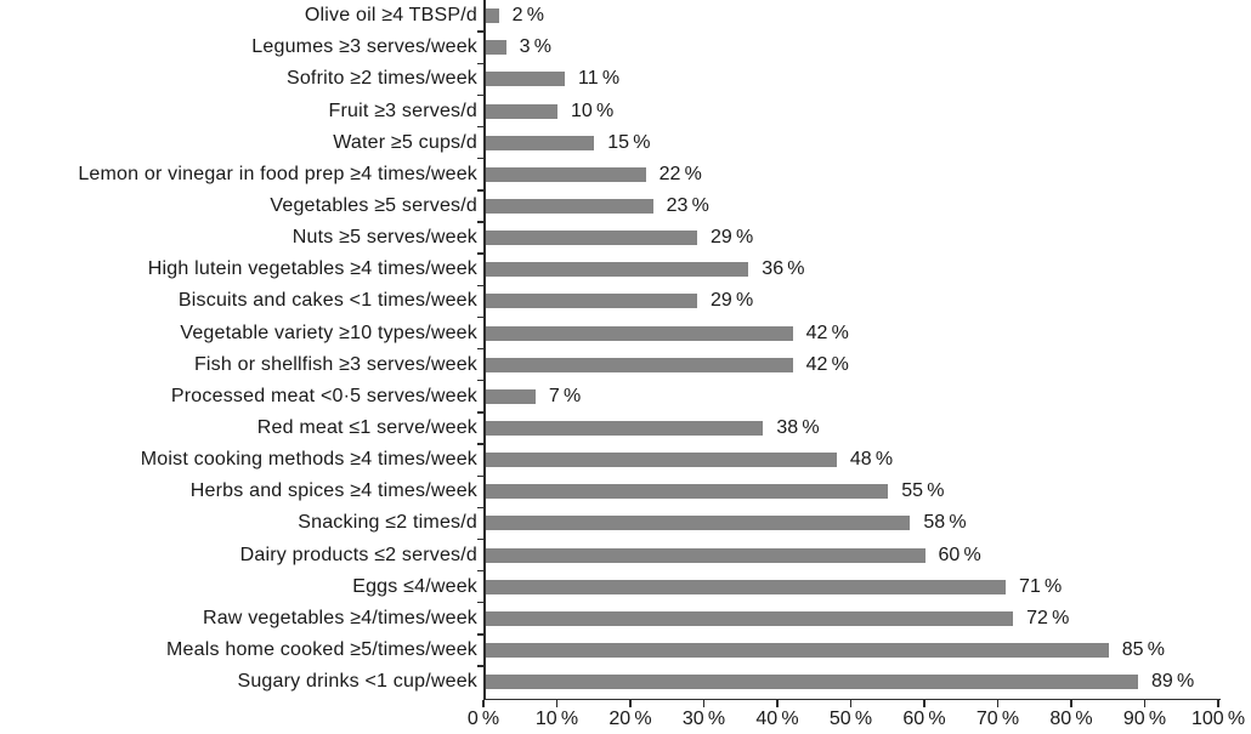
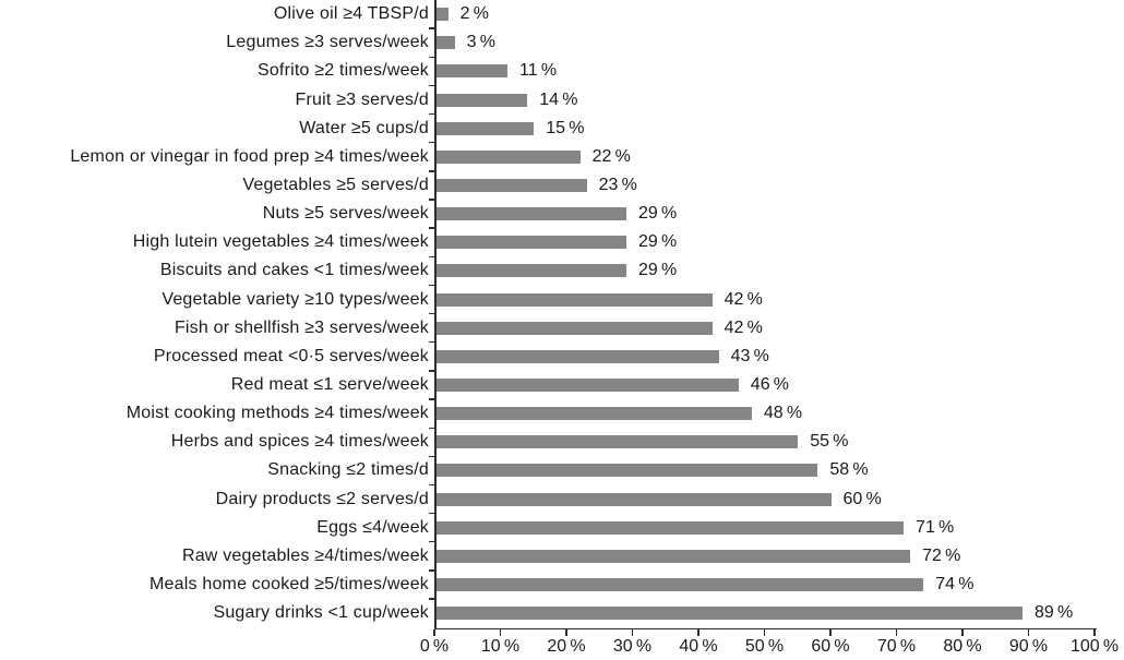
Fruit ≥3 serves/d: 10 -> 14
High lutein vegetables ≥4 times/week: 36 -> 29
Processed meat <0·5 serves/week: 7 -> 43
Red meat ≤1 serve/week: 38 -> 46
Meals home cooked ≥5/times/week: 85 -> 74
